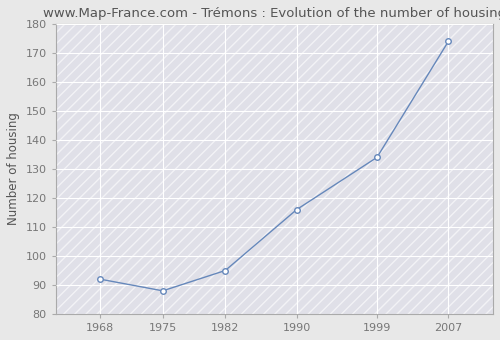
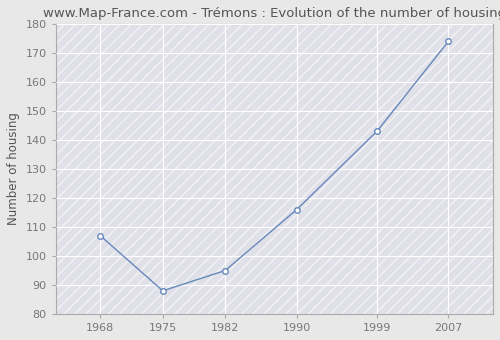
1968: 92 -> 107
1999: 134 -> 143
